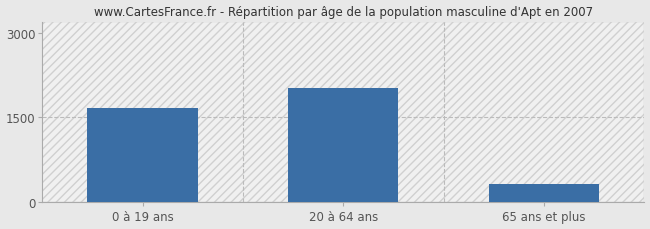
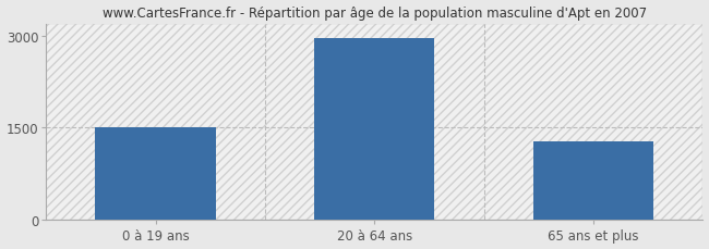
0 à 19 ans: 1660 -> 1510
20 à 64 ans: 2020 -> 2970
65 ans et plus: 320 -> 1270
